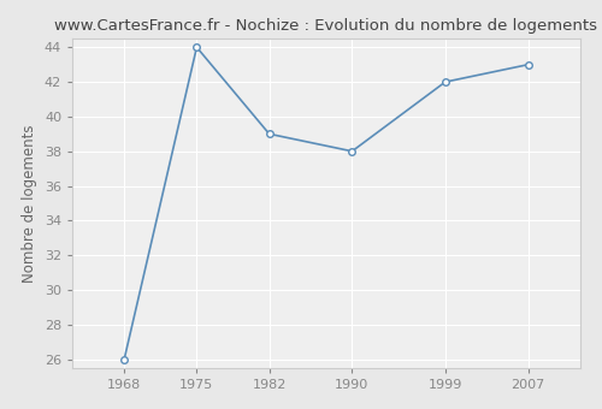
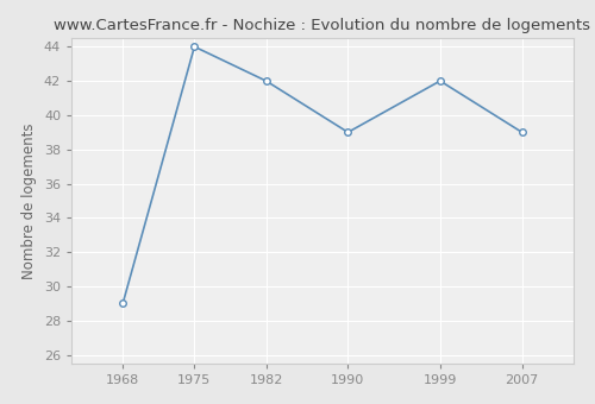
1968: 26 -> 29
1982: 39 -> 42
1990: 38 -> 39
2007: 43 -> 39
